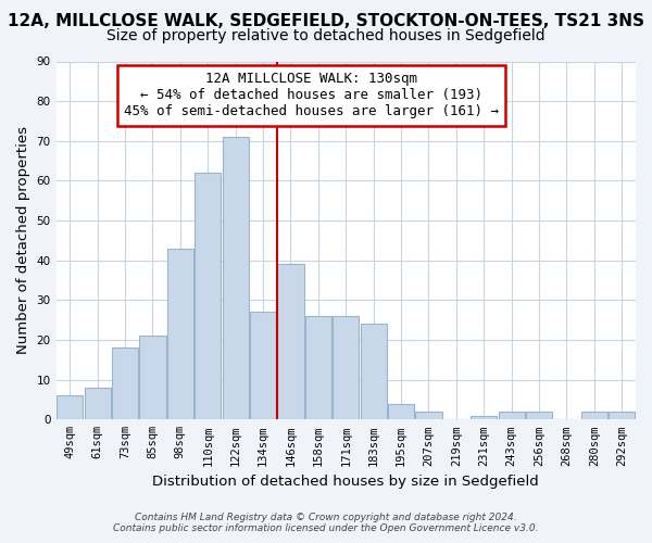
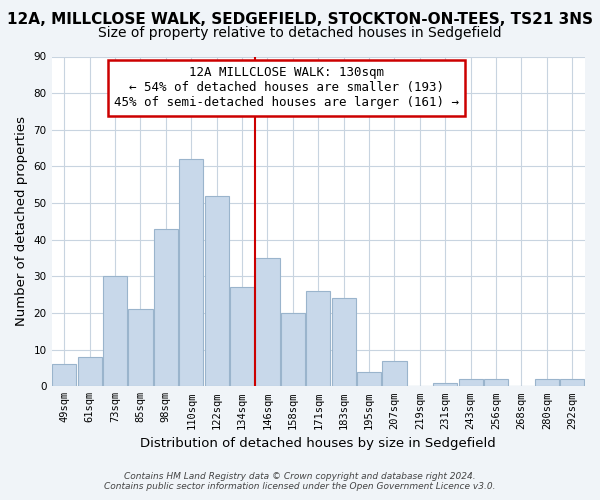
73sqm: 18 -> 30
122sqm: 71 -> 52
146sqm: 39 -> 35
158sqm: 26 -> 20
207sqm: 2 -> 7
